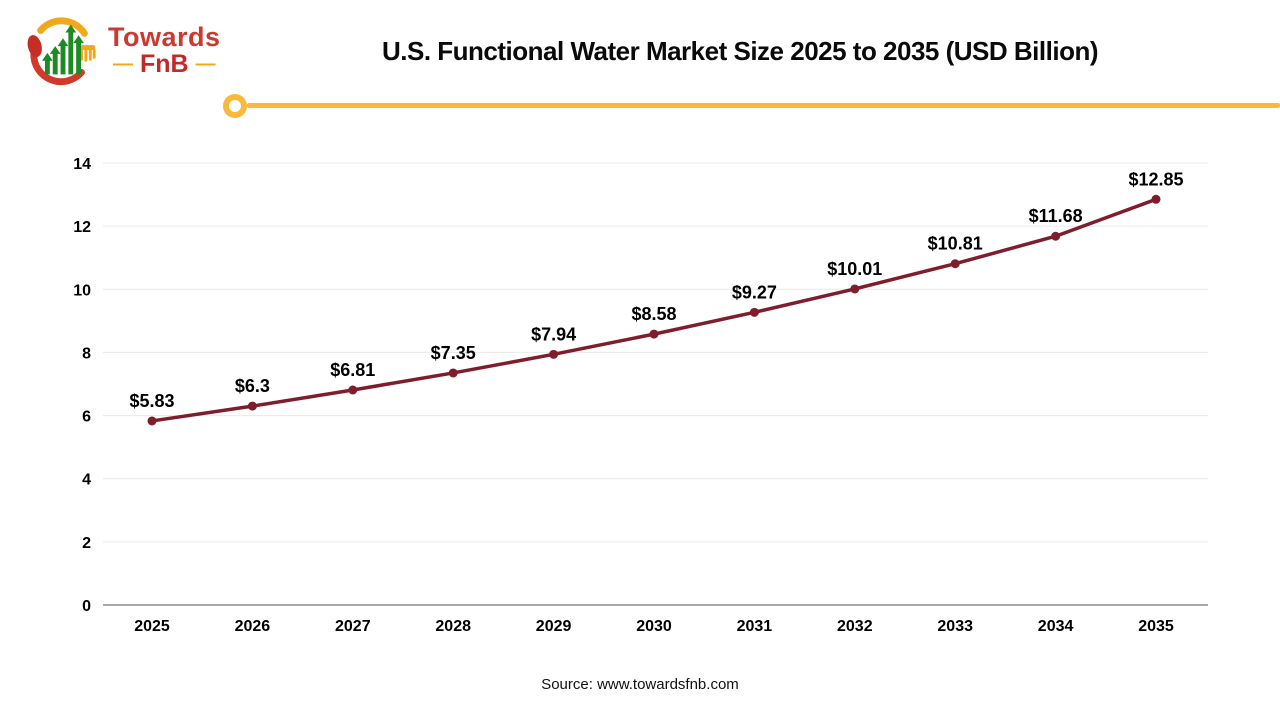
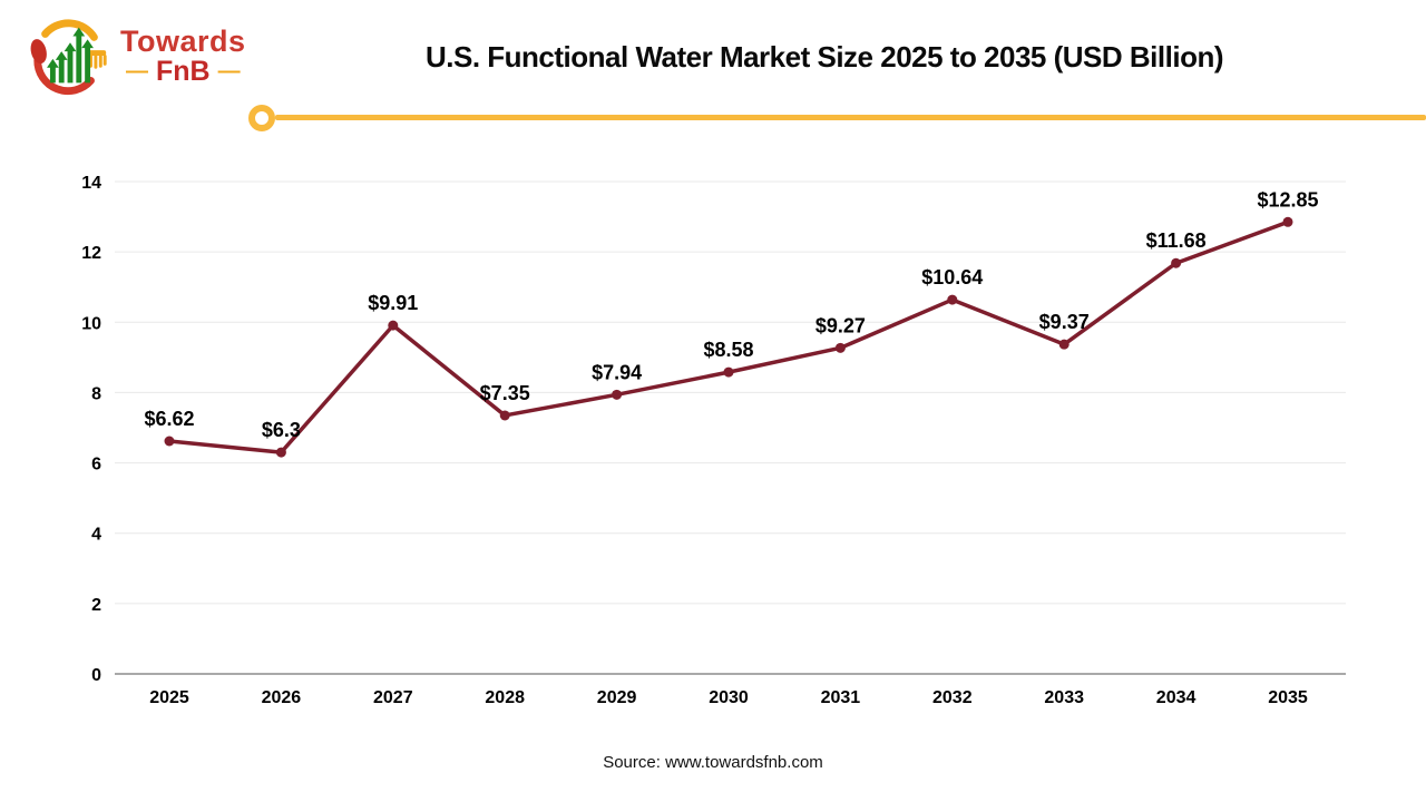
2025: $5.83 -> $6.62
2027: $6.81 -> $9.91
2032: $10.01 -> $10.64
2033: $10.81 -> $9.37
